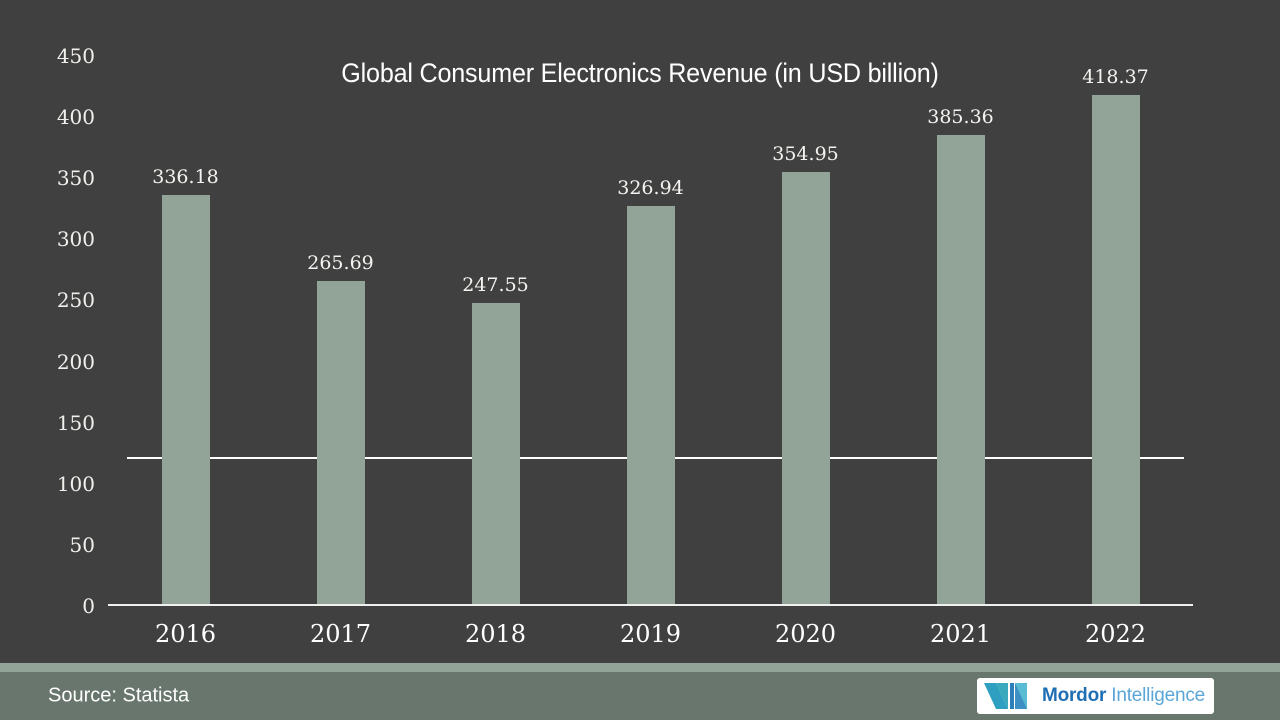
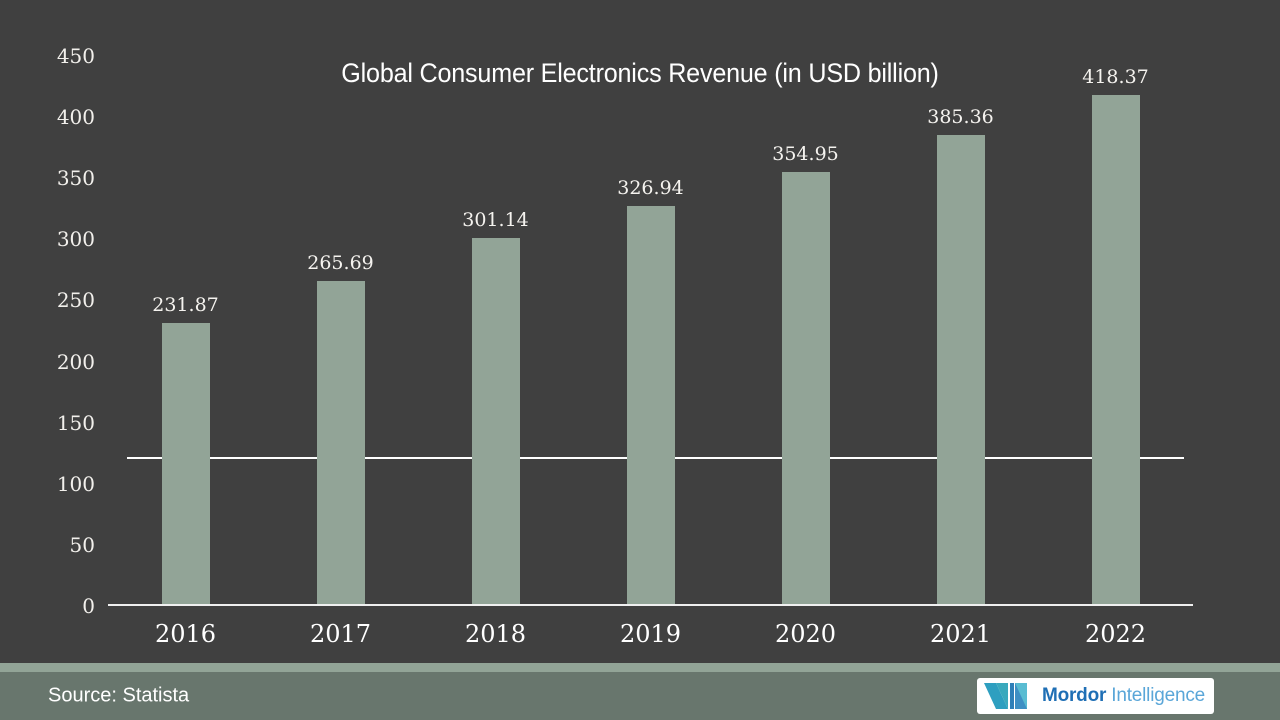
2016: 336.18 -> 231.87
2018: 247.55 -> 301.14
